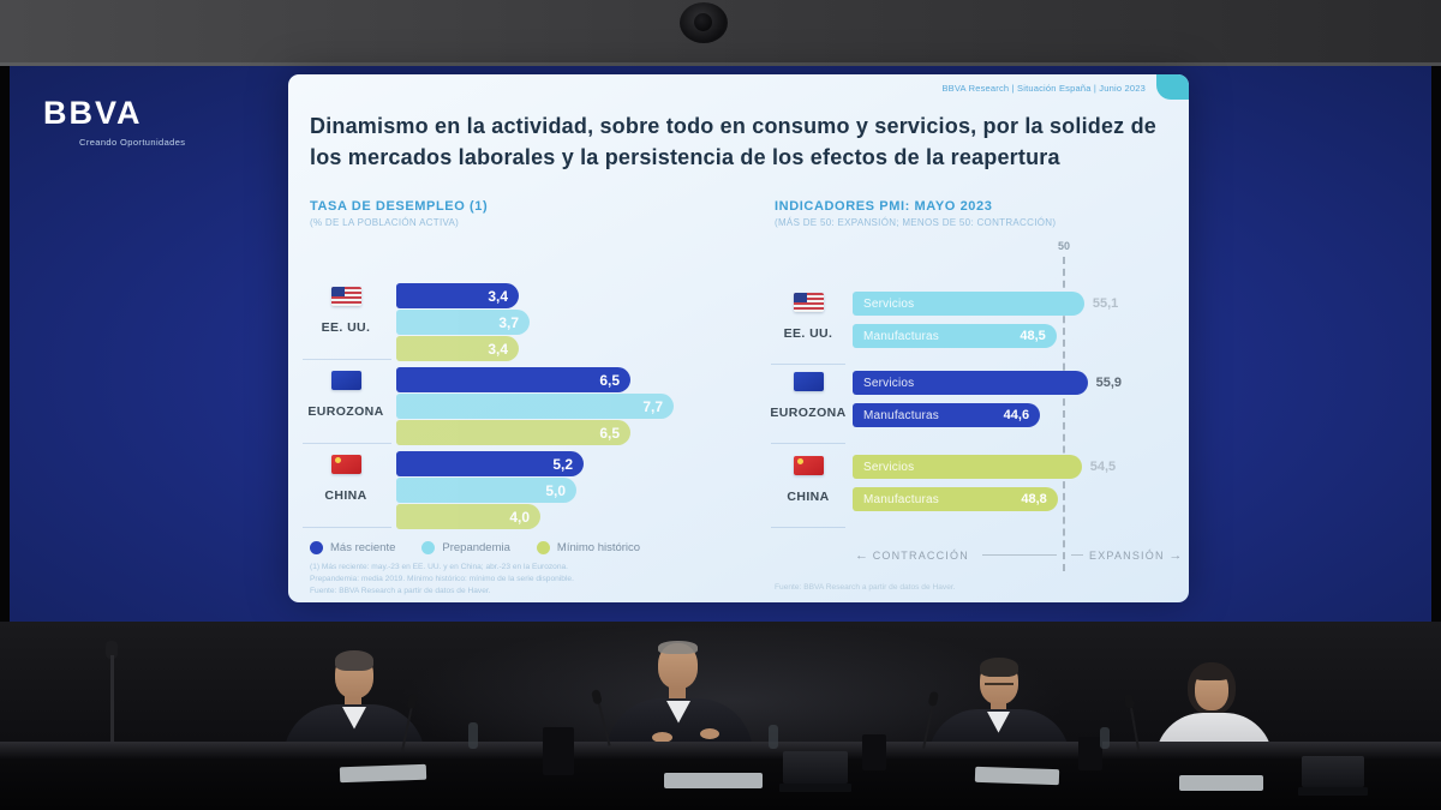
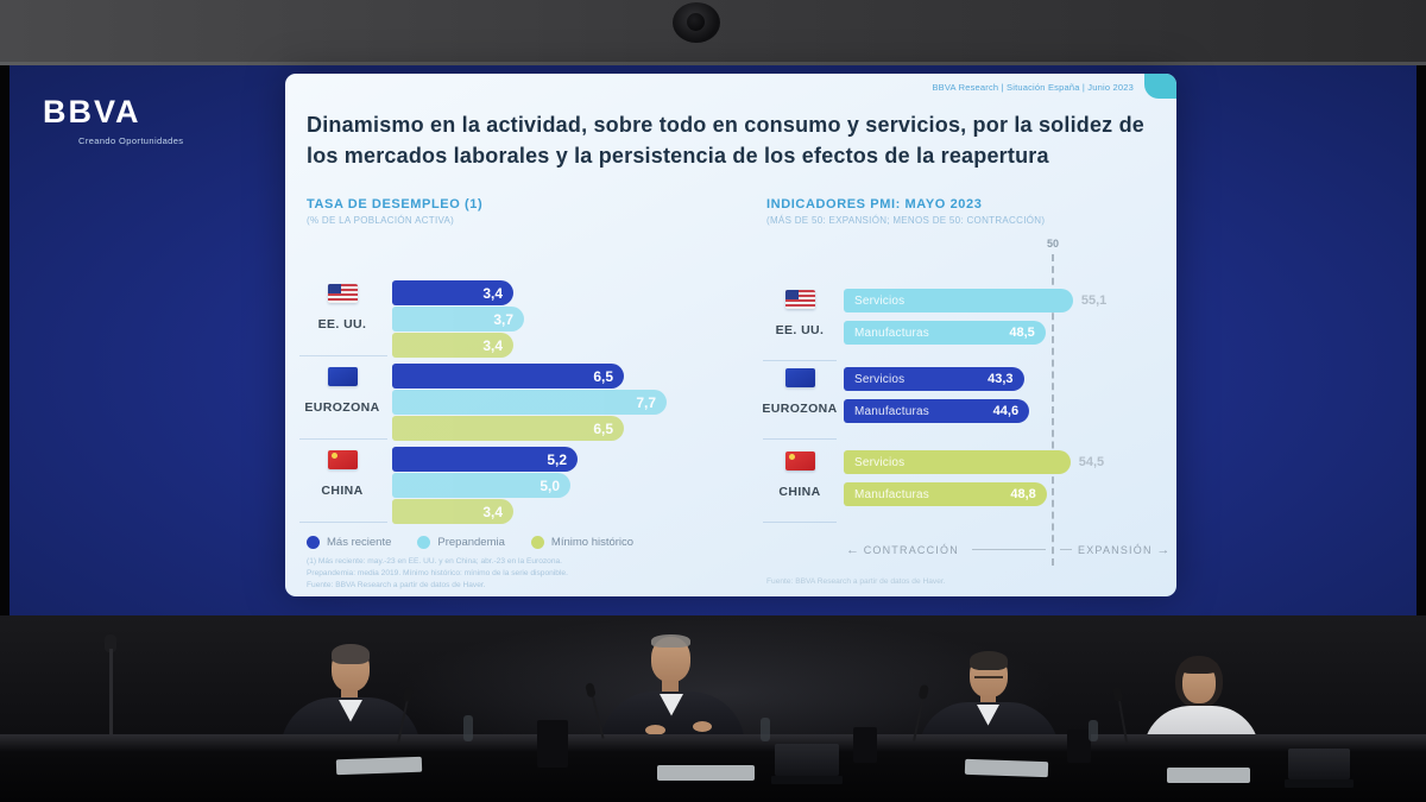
TASA DE DESEMPLEO (1)/Mínimo histórico/CHINA: 4,0 -> 3,4
INDICADORES PMI: MAYO 2023/Servicios/EUROZONA: 55,9 -> 43,3
